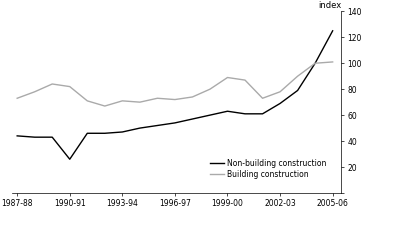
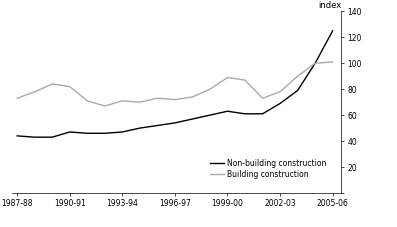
Non-building construction/1990-91: 26 -> 47
